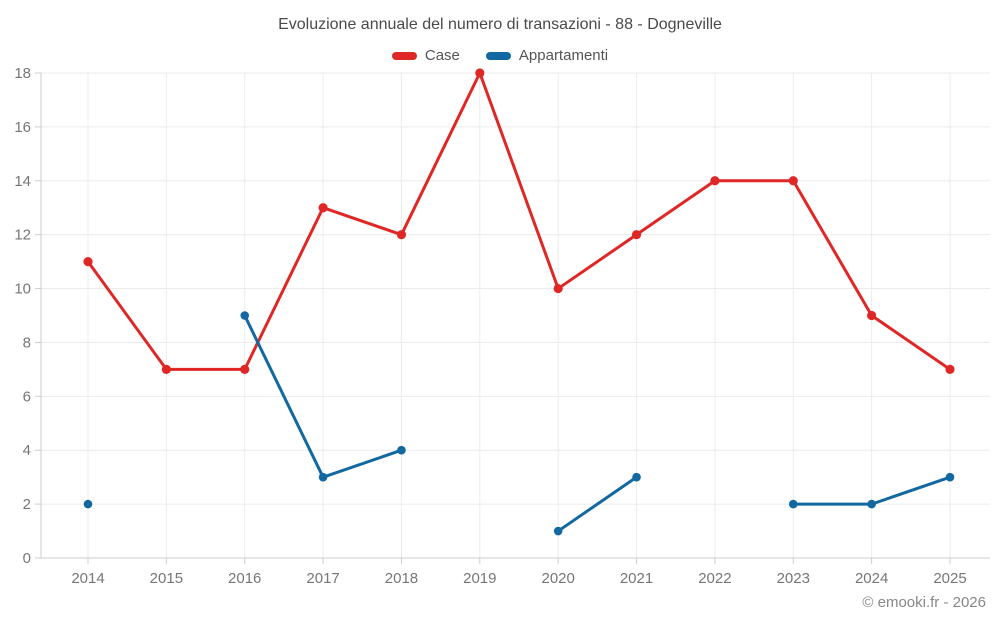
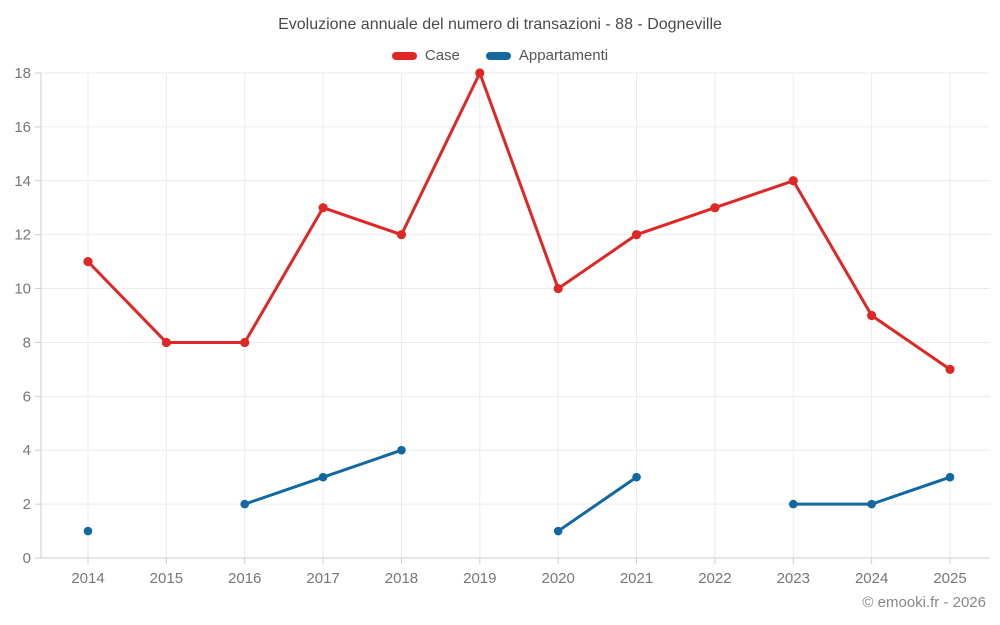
Appartamenti/2014: 2 -> 1
Case/2015: 7 -> 8
Case/2016: 7 -> 8
Appartamenti/2016: 9 -> 2
Case/2022: 14 -> 13
